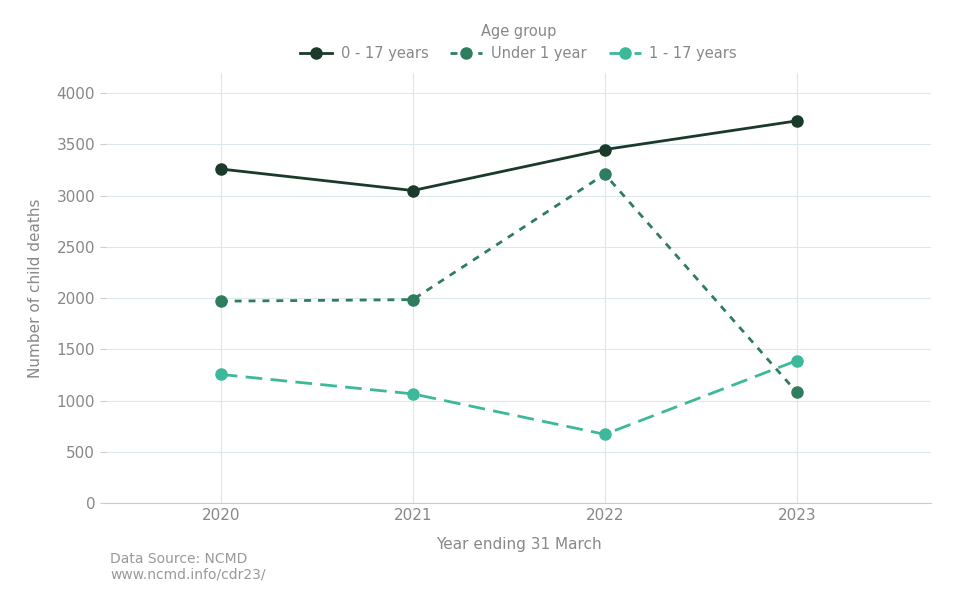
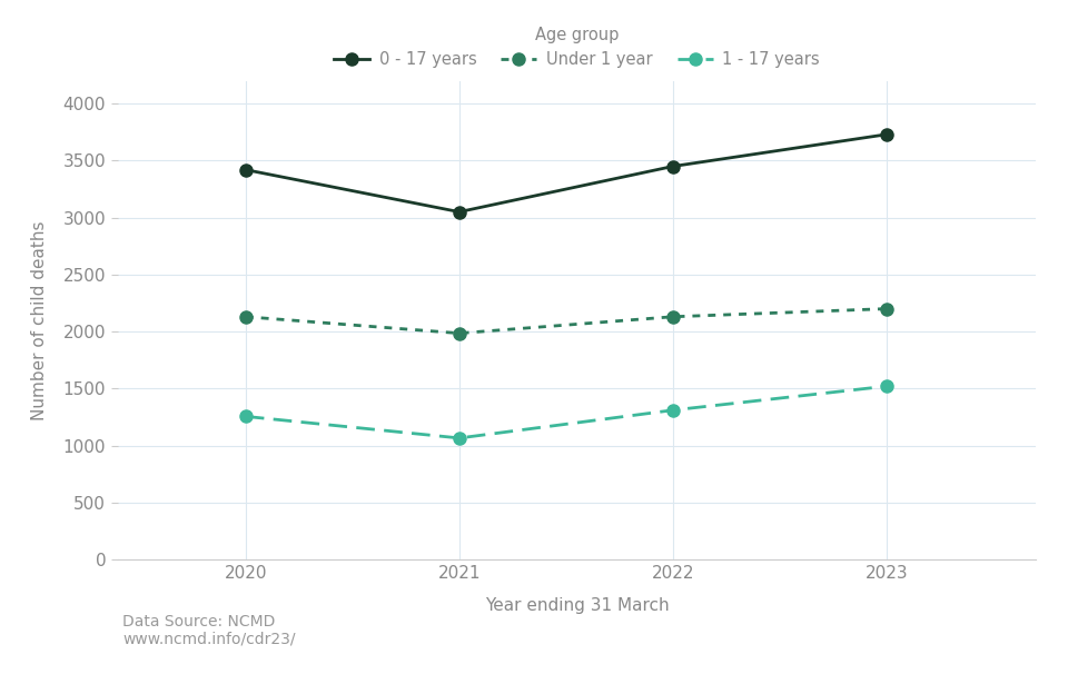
0 - 17 years/2020: 3260 -> 3420
Under 1 year/2020: 1970 -> 2130
Under 1 year/2022: 3210 -> 2130
1 - 17 years/2022: 670 -> 1310
Under 1 year/2023: 1080 -> 2200
1 - 17 years/2023: 1390 -> 1520
